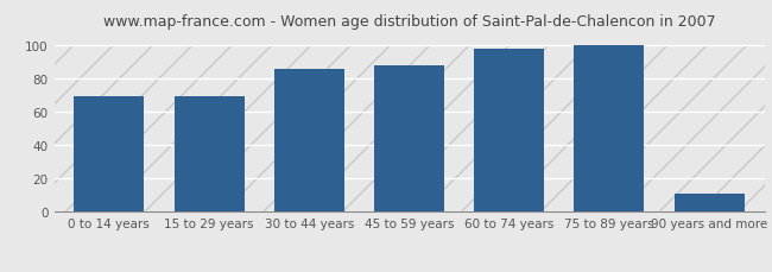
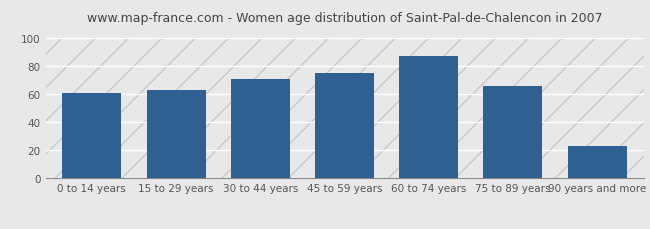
0 to 14 years: 69 -> 61
15 to 29 years: 69 -> 63
30 to 44 years: 86 -> 71
45 to 59 years: 88 -> 75
60 to 74 years: 98 -> 87
75 to 89 years: 100 -> 66
90 years and more: 11 -> 23
